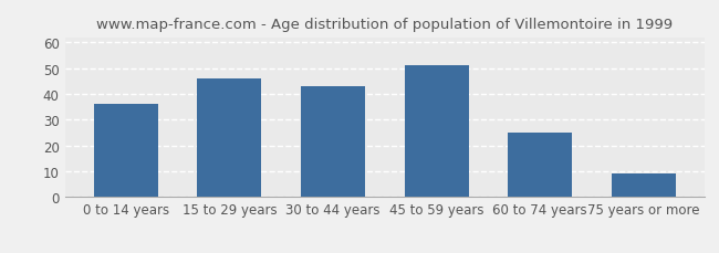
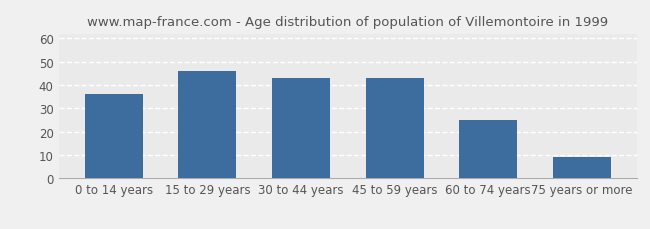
45 to 59 years: 51 -> 43
